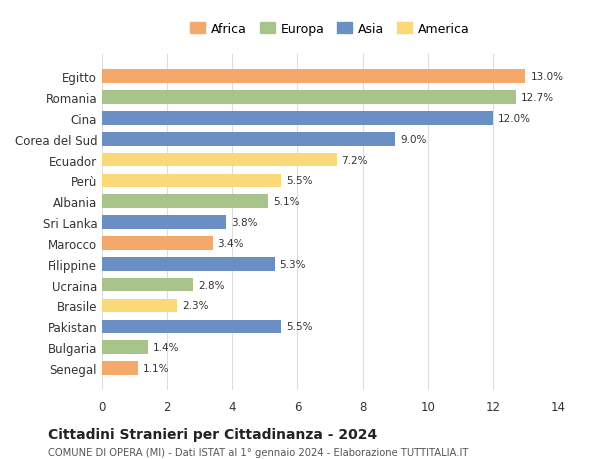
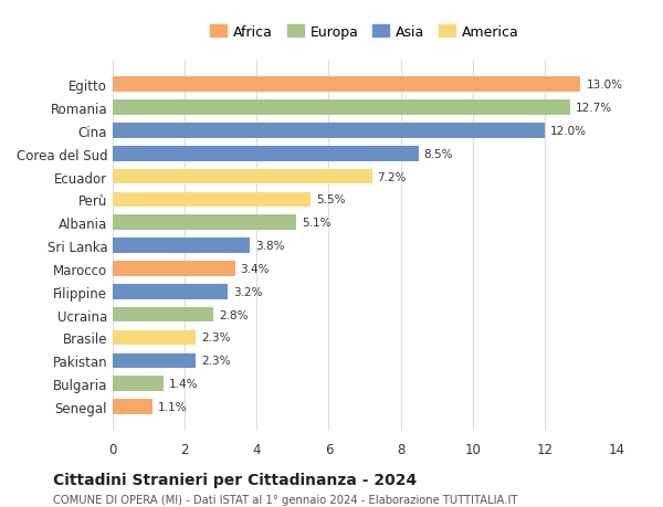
Corea del Sud: 9.0% -> 8.5%
Filippine: 5.3% -> 3.2%
Pakistan: 5.5% -> 2.3%
